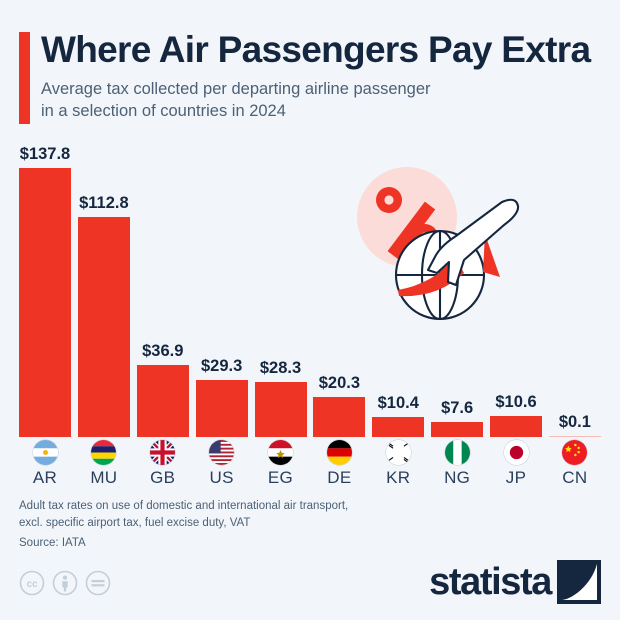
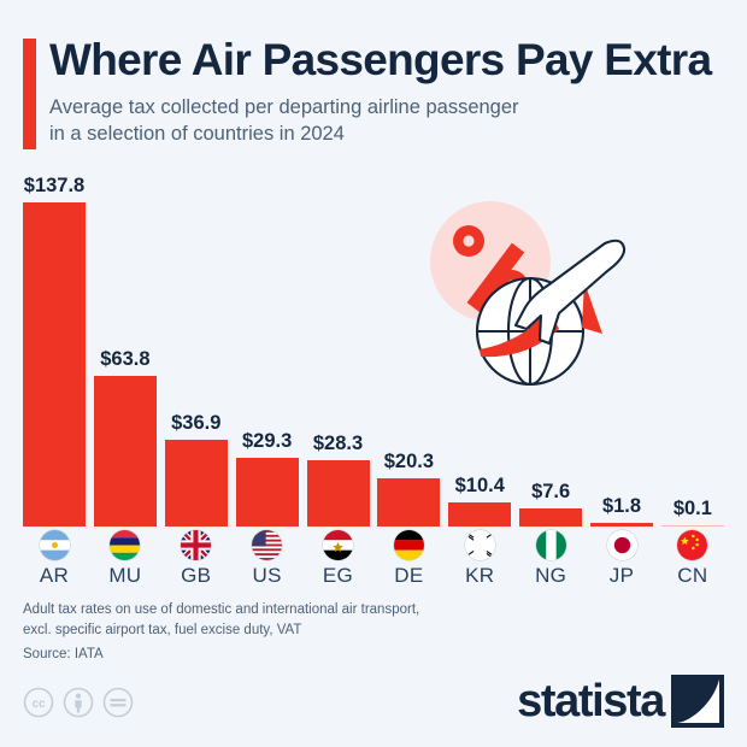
MU: $112.8 -> $63.8
JP: $10.6 -> $1.8
